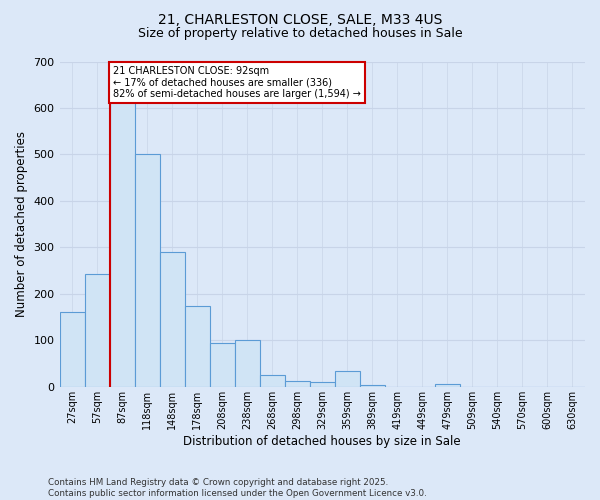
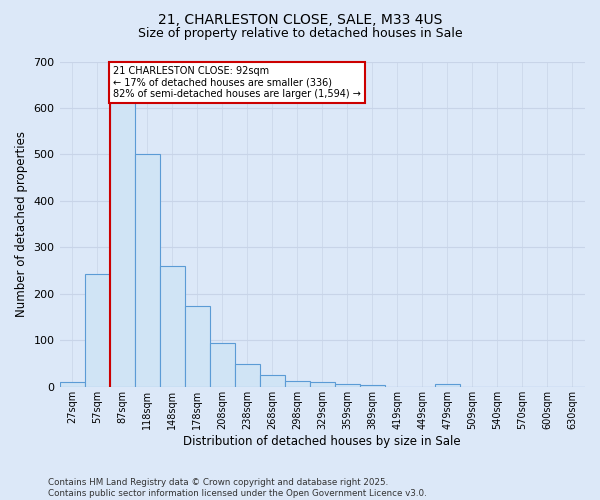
27sqm: 160 -> 10
148sqm: 290 -> 260
238sqm: 100 -> 50
359sqm: 35 -> 7
